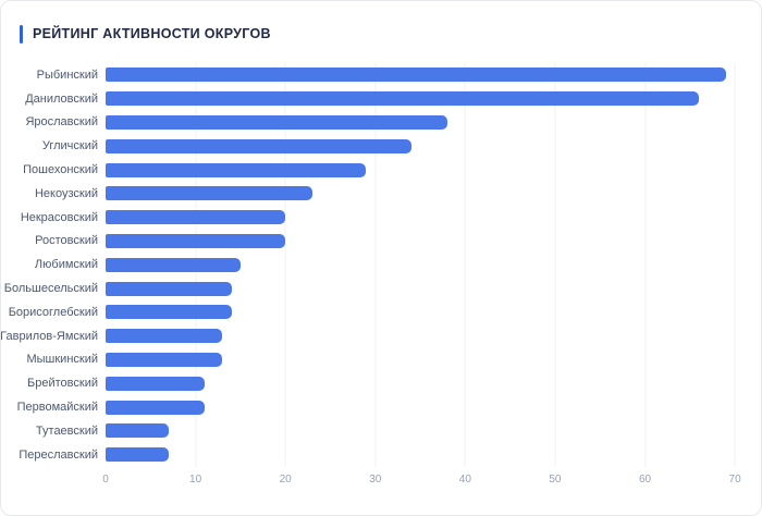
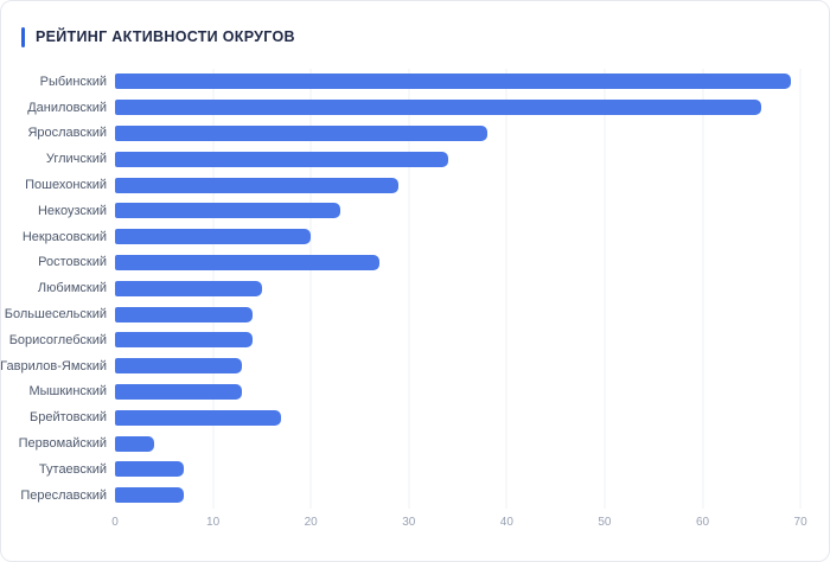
Ростовский: 20 -> 27
Брейтовский: 11 -> 17
Первомайский: 11 -> 4
